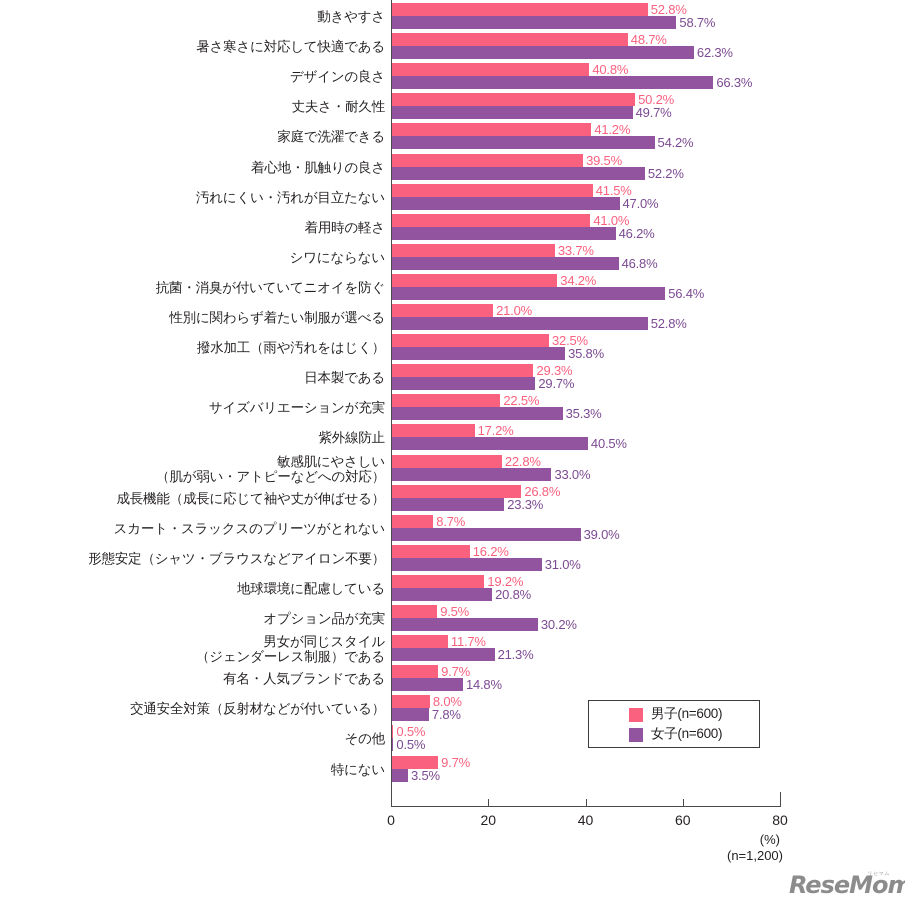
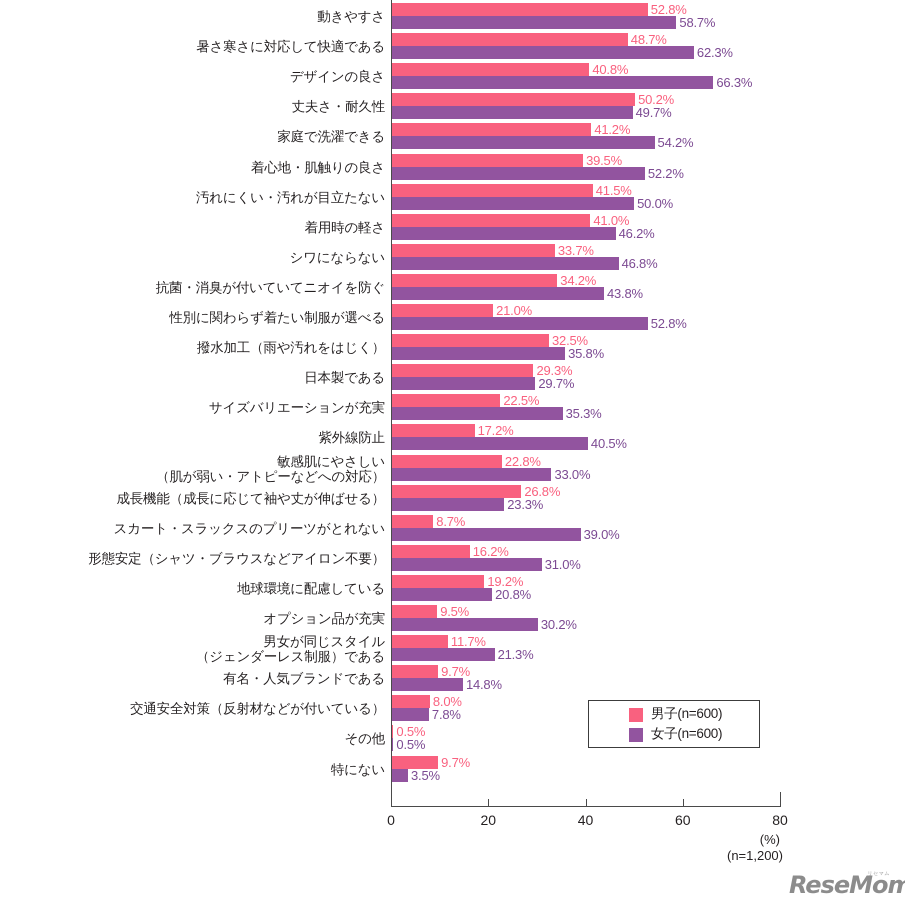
女子(n=600)/汚れにくい・汚れが目立たない: 47.0% -> 50.0%
女子(n=600)/抗菌・消臭が付いていてニオイを防ぐ: 56.4% -> 43.8%
